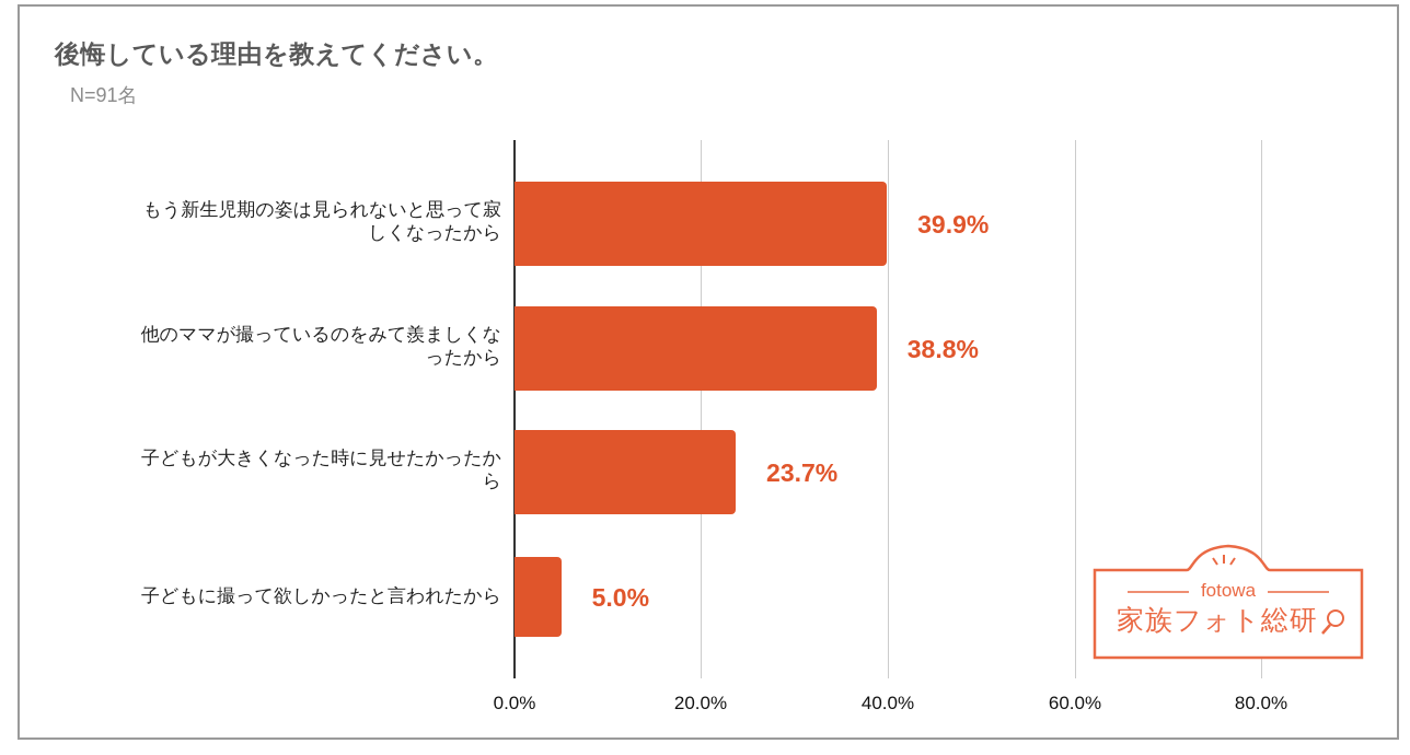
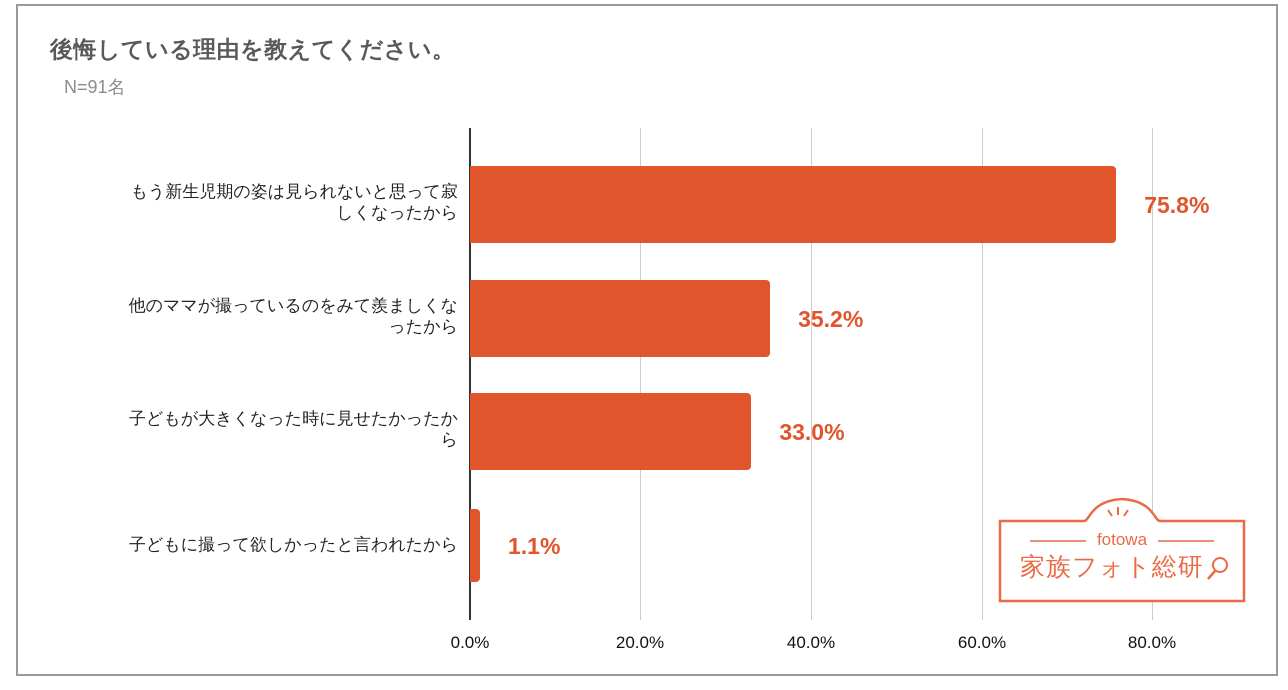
もう新生児期の姿は見られないと思って寂しくなったから: 39.9% -> 75.8%
他のママが撮っているのをみて羨ましくなったから: 38.8% -> 35.2%
子どもが大きくなった時に見せたかったから: 23.7% -> 33.0%
子どもに撮って欲しかったと言われたから: 5.0% -> 1.1%
